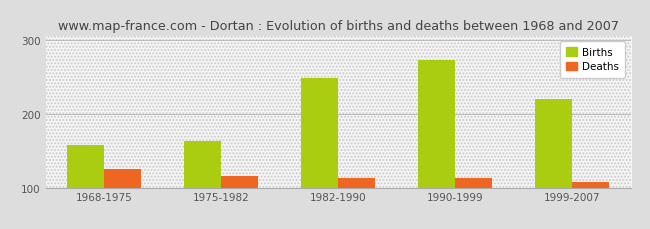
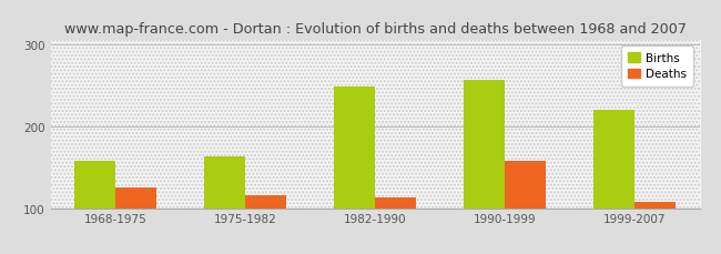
Births/1990-1999: 272 -> 256
Deaths/1990-1999: 113 -> 158
